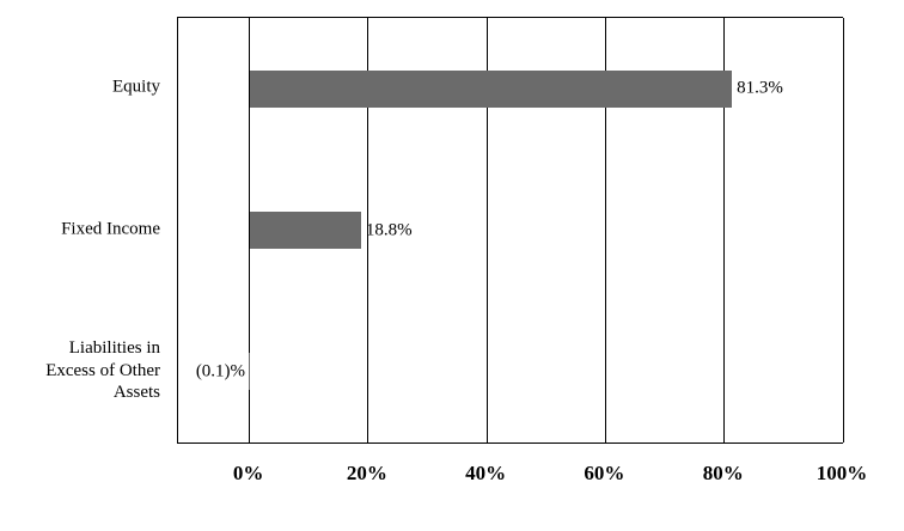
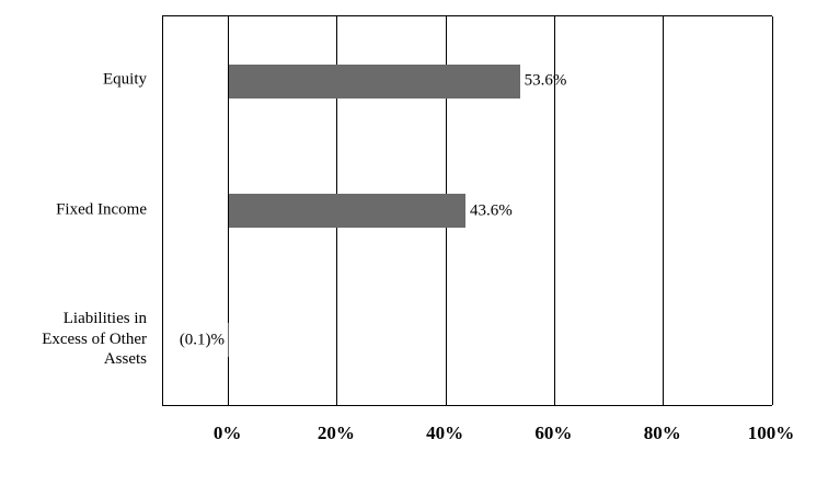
Equity: 81.3% -> 53.6%
Fixed Income: 18.8% -> 43.6%
